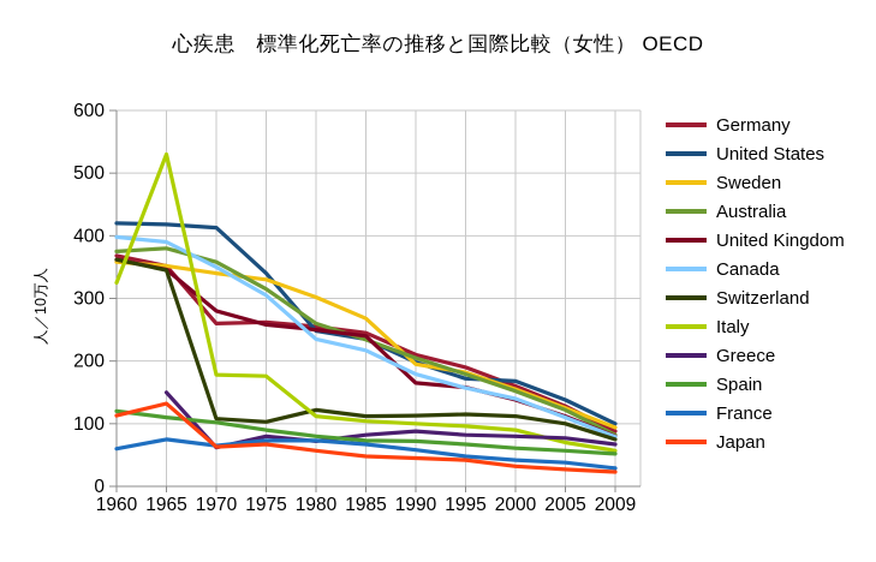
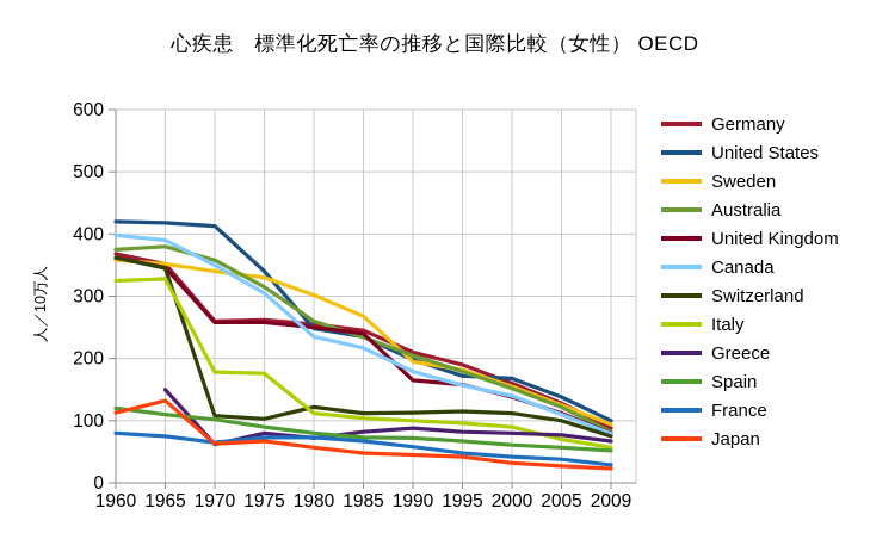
France/1960: 60 -> 80
Italy/1965: 530 -> 330
United Kingdom/1970: 280 -> 260
